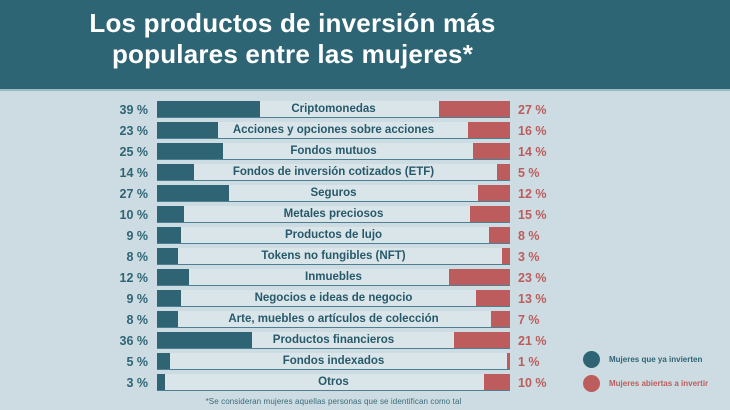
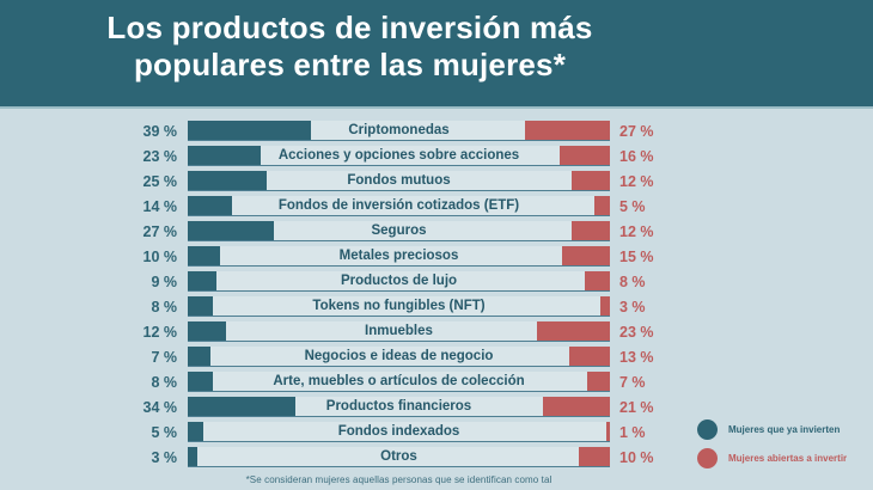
Mujeres abiertas a invertir/Fondos mutuos: 14 -> 12
Mujeres que ya invierten/Negocios e ideas de negocio: 9 -> 7
Mujeres que ya invierten/Productos financieros: 36 -> 34
